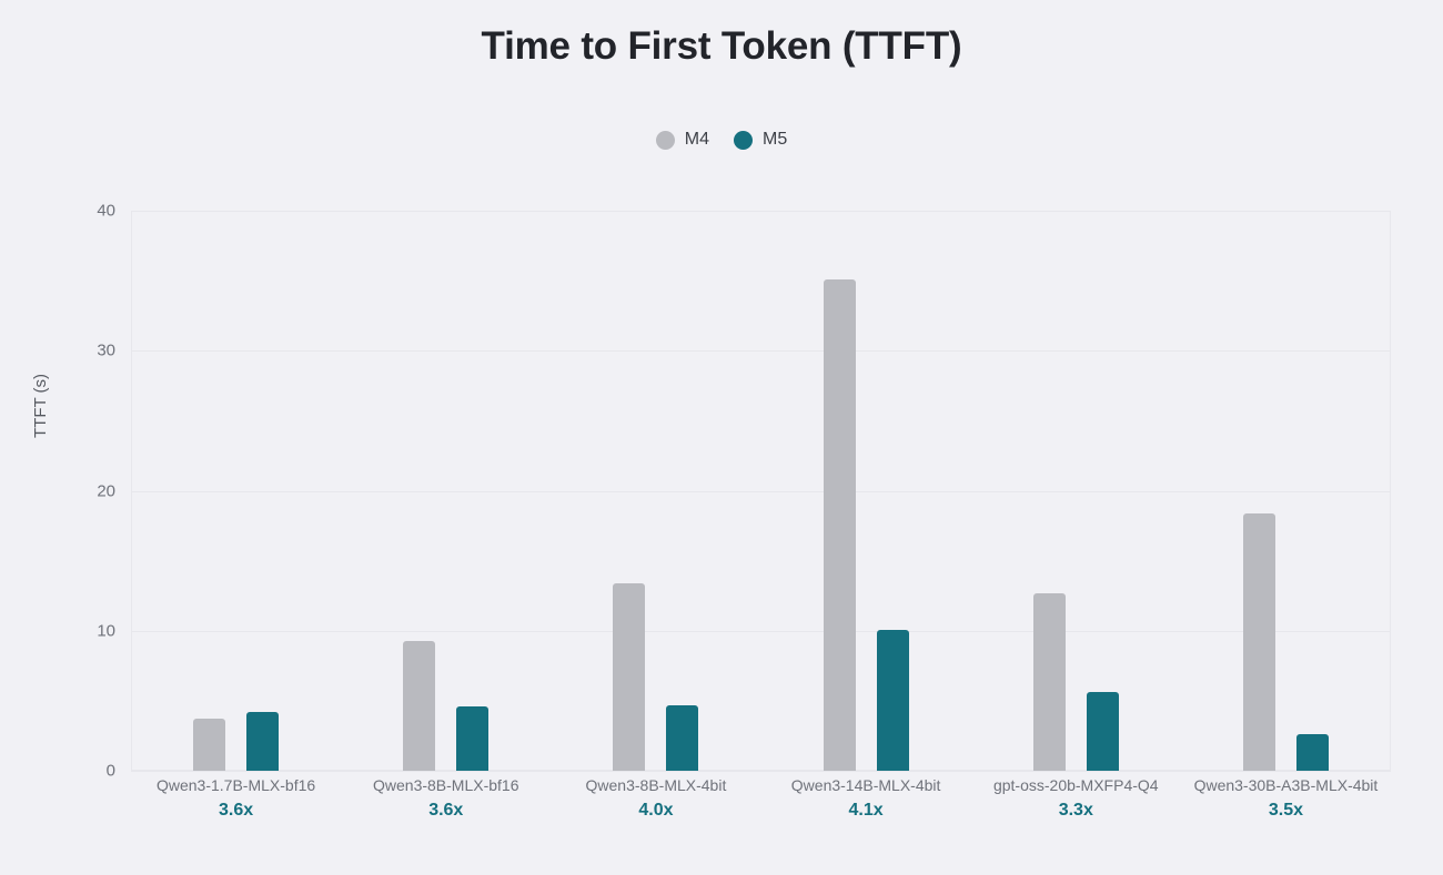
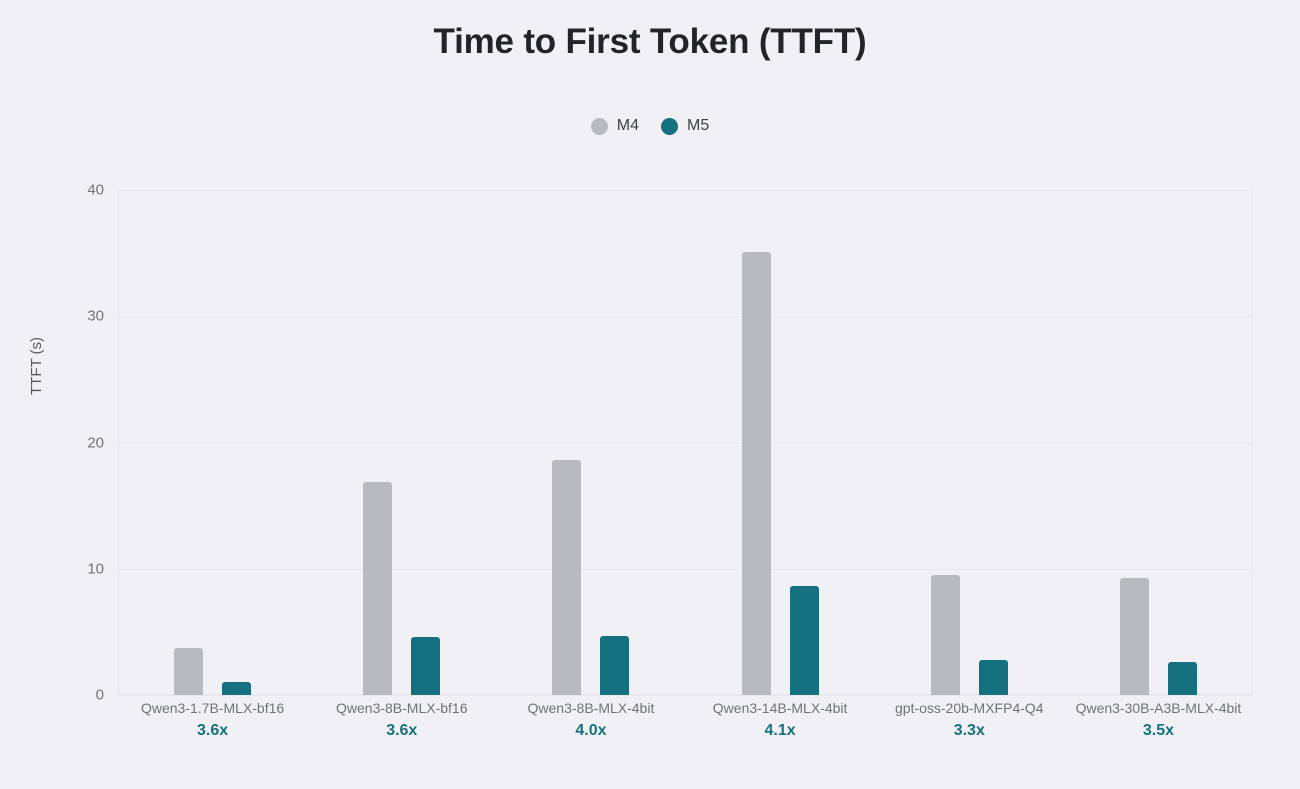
M5/Qwen3-1.7B-MLX-bf16: 4.2 -> 1.0
M4/Qwen3-8B-MLX-bf16: 9.3 -> 16.9
M4/Qwen3-8B-MLX-4bit: 13.4 -> 18.6
M5/Qwen3-14B-MLX-4bit: 10.1 -> 8.6
M4/gpt-oss-20b-MXFP4-Q4: 12.7 -> 9.5
M5/gpt-oss-20b-MXFP4-Q4: 5.6 -> 2.8
M4/Qwen3-30B-A3B-MLX-4bit: 18.4 -> 9.3
